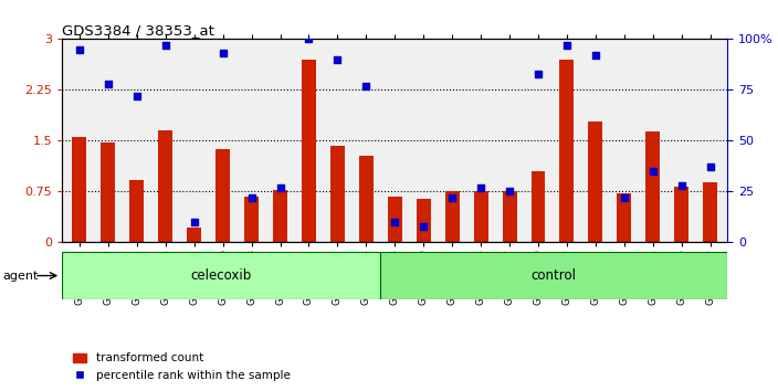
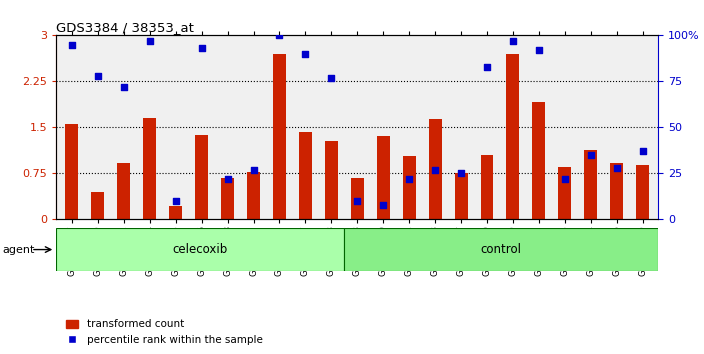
transformed count/GSM283129: 1.47 -> 0.44
transformed count/GSM283130: 0.65 -> 1.36
transformed count/GSM283131: 0.75 -> 1.04
transformed count/GSM283133: 0.76 -> 1.64
transformed count/GSM283141: 1.78 -> 1.92
transformed count/GSM283143: 0.72 -> 0.86
transformed count/GSM283144: 1.63 -> 1.14
transformed count/GSM283146: 0.82 -> 0.92
